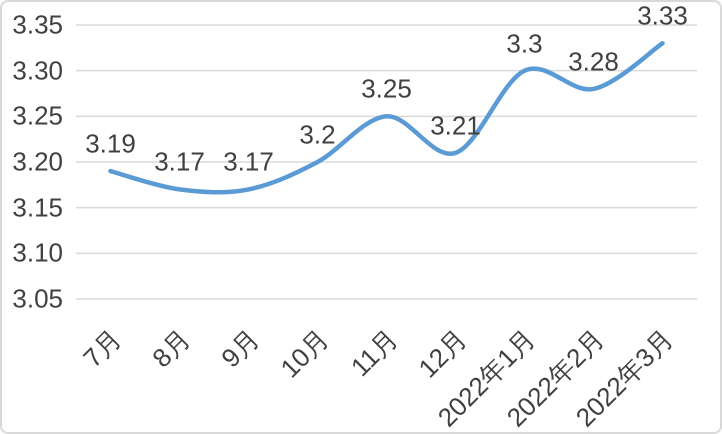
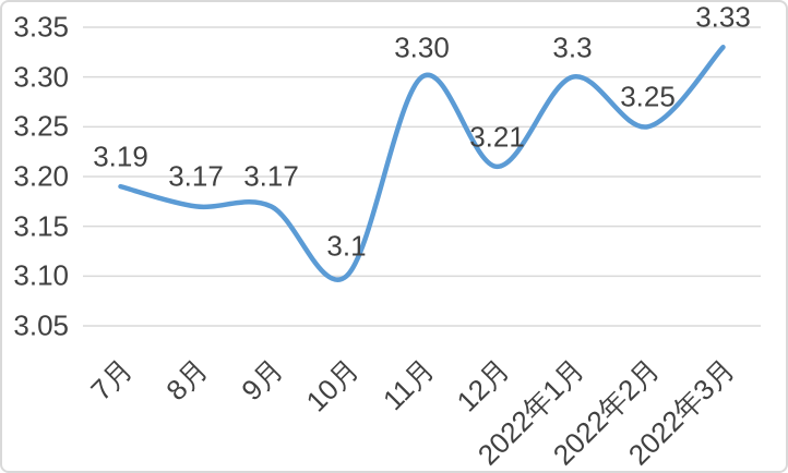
10月: 3.2 -> 3.1
11月: 3.25 -> 3.30
2022年2月: 3.28 -> 3.25
